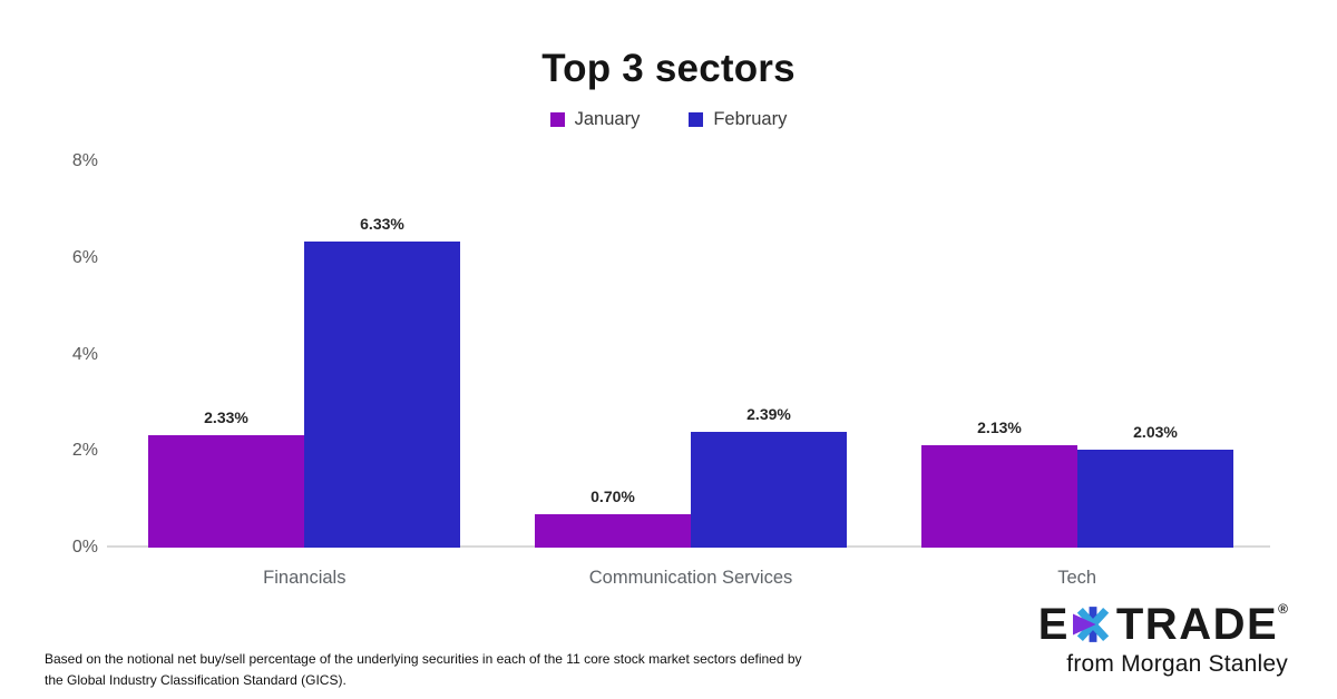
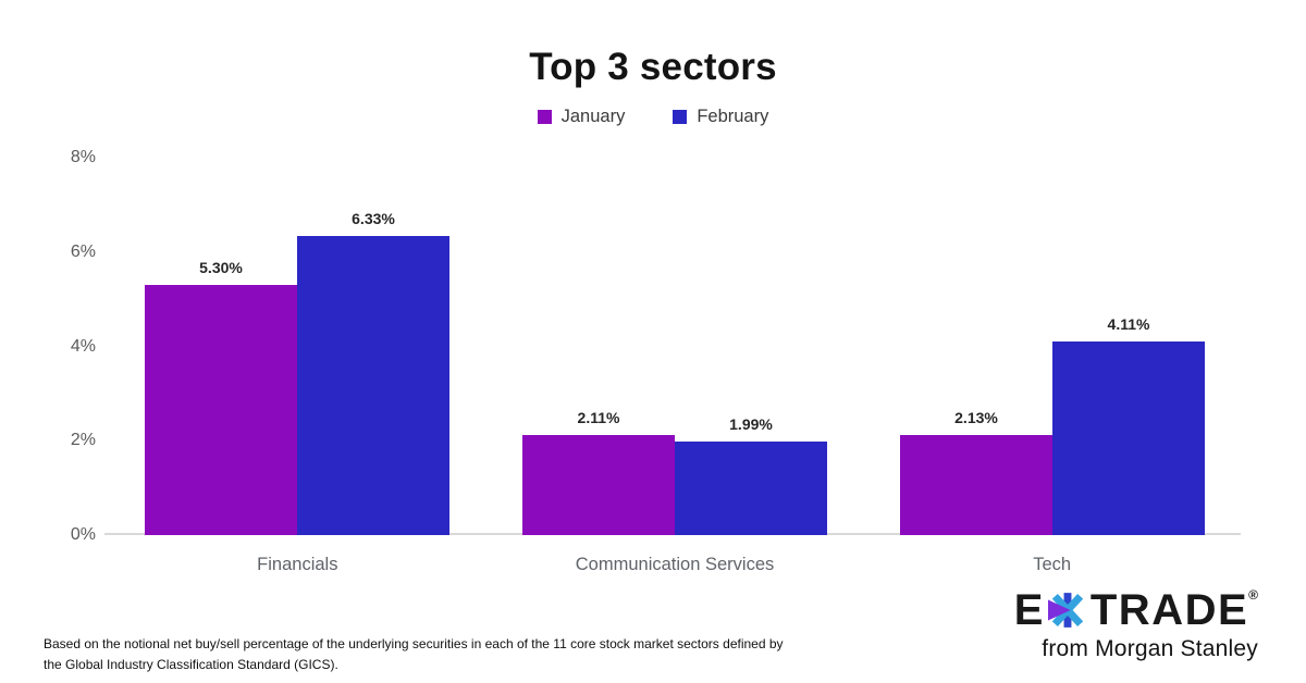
January/Financials: 2.33% -> 5.30%
January/Communication Services: 0.70% -> 2.11%
February/Communication Services: 2.39% -> 1.99%
February/Tech: 2.03% -> 4.11%
